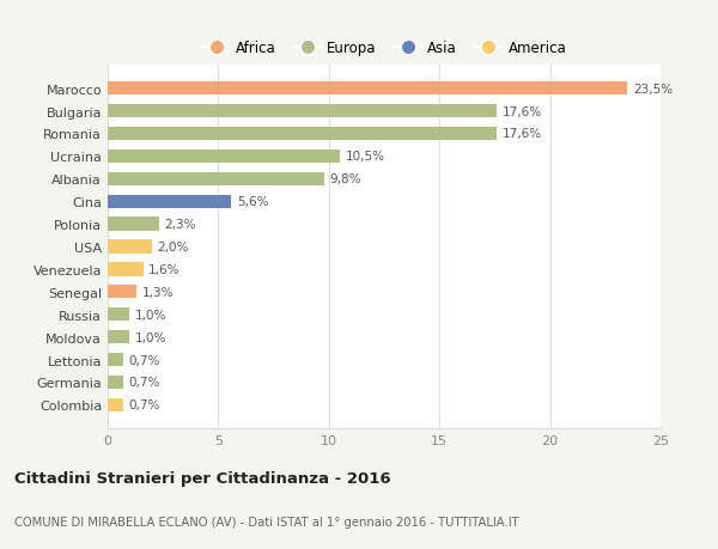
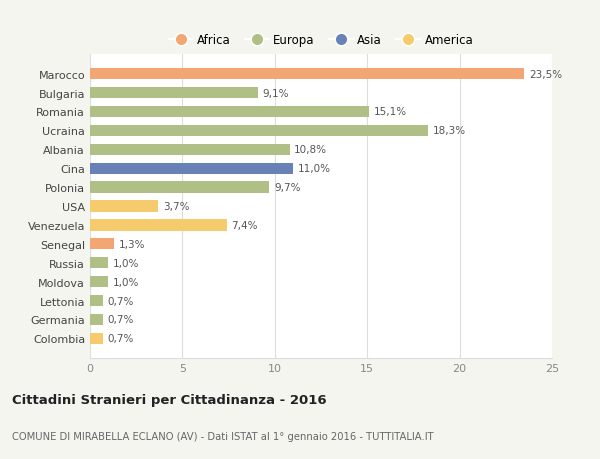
Bulgaria: 17,6% -> 9,1%
Romania: 17,6% -> 15,1%
Ucraina: 10,5% -> 18,3%
Albania: 9,8% -> 10,8%
Cina: 5,6% -> 11,0%
Polonia: 2,3% -> 9,7%
USA: 2,0% -> 3,7%
Venezuela: 1,6% -> 7,4%
